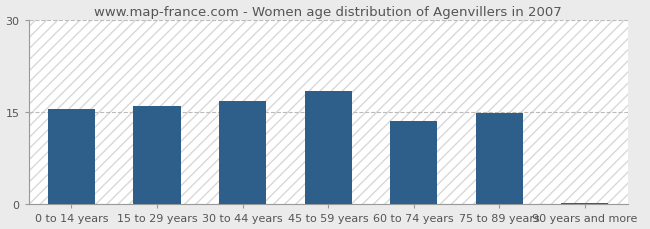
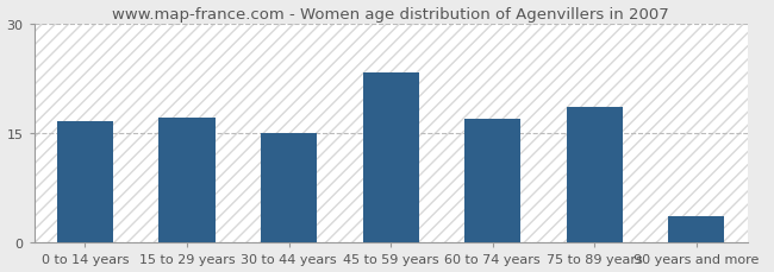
0 to 14 years: 15.5 -> 16.6
15 to 29 years: 16.0 -> 17.2
30 to 44 years: 16.8 -> 15.0
45 to 59 years: 18.5 -> 23.4
60 to 74 years: 13.5 -> 17.0
75 to 89 years: 14.8 -> 18.6
90 years and more: 0.3 -> 3.6
